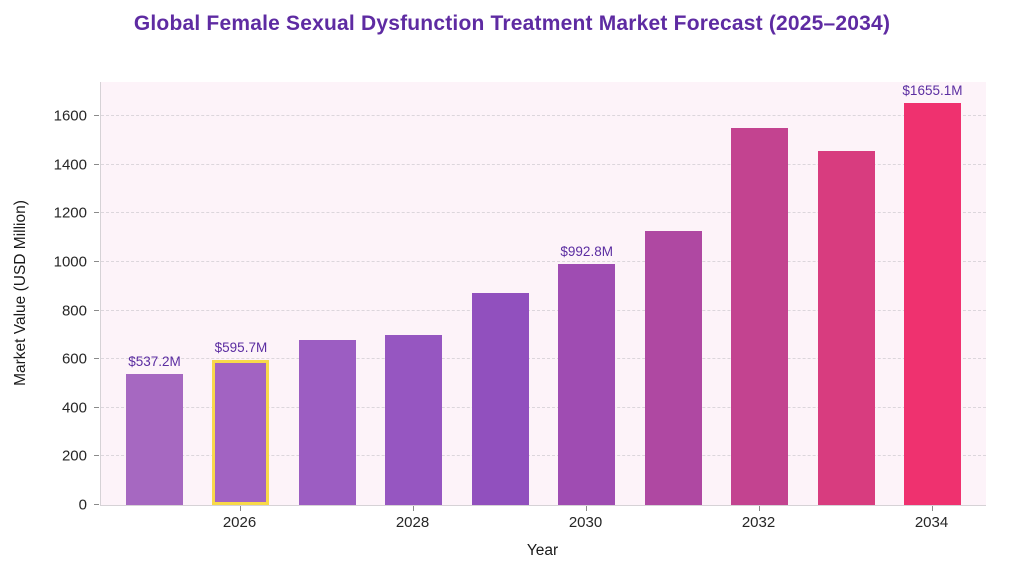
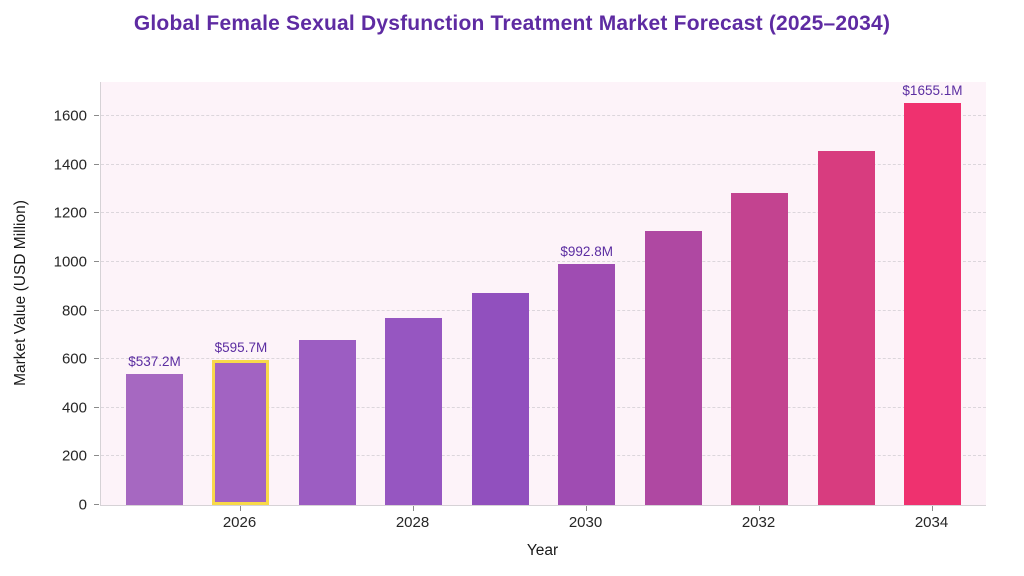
2028: 700 -> 770
2032: 1550 -> 1280
